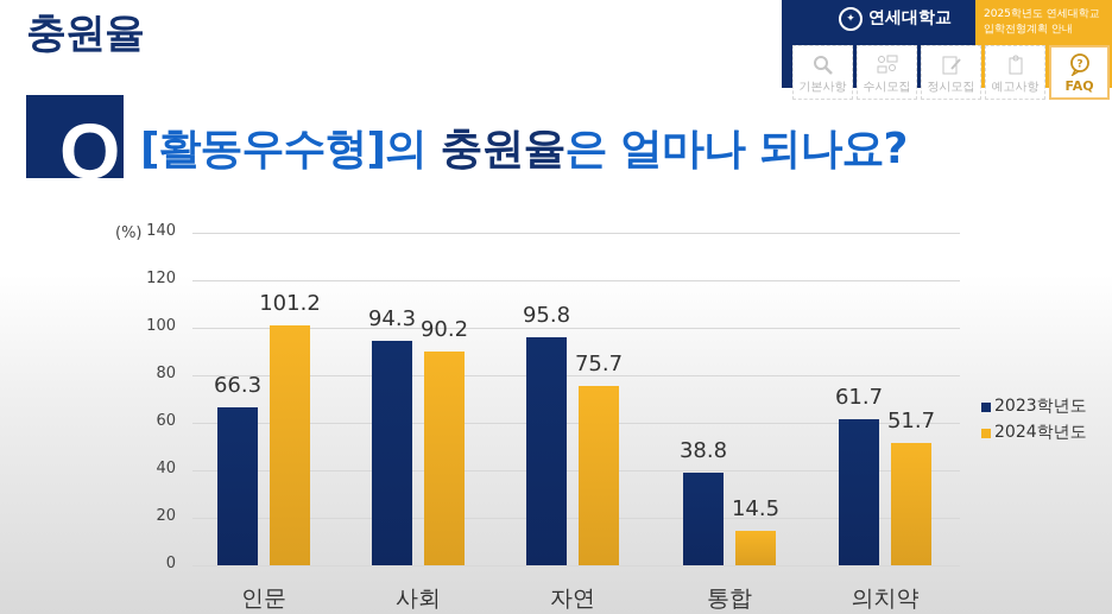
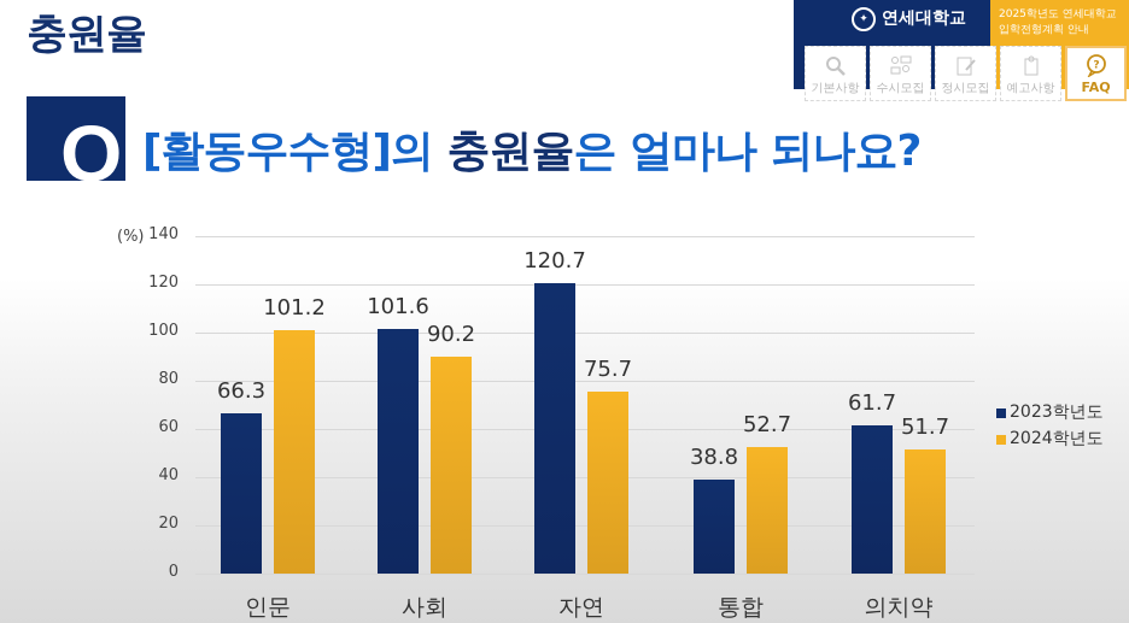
2023학년도/사회: 94.3 -> 101.6
2023학년도/자연: 95.8 -> 120.7
2024학년도/통합: 14.5 -> 52.7
